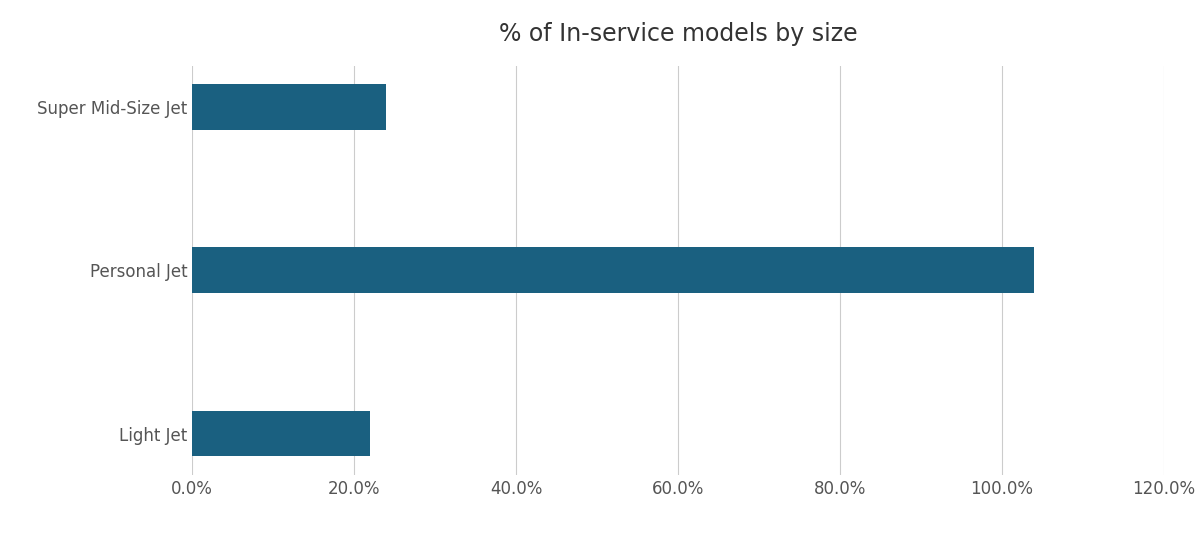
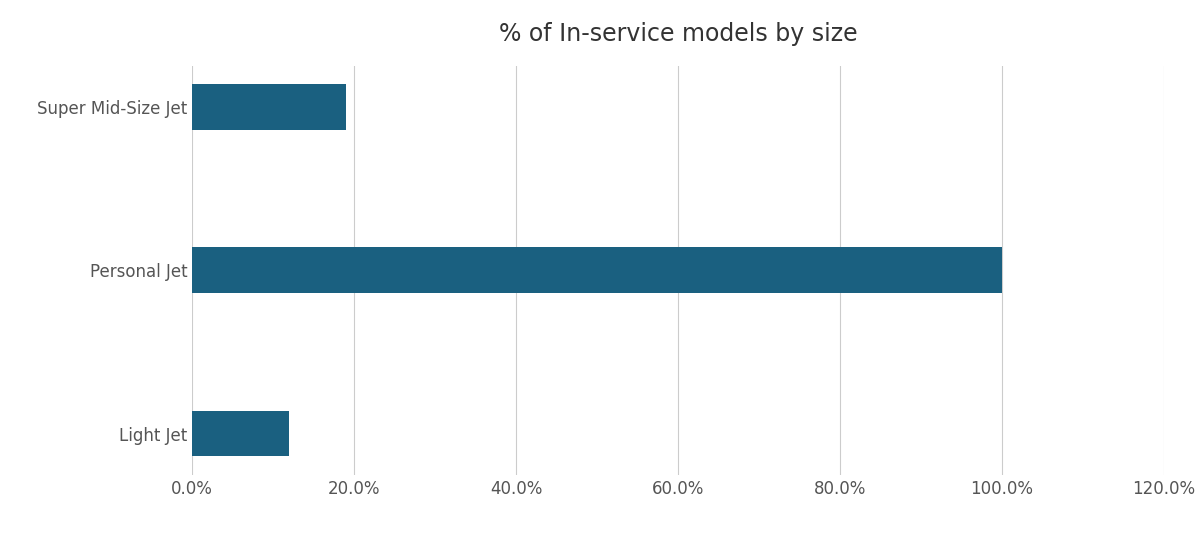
Super Mid-Size Jet: 24% -> 19%
Personal Jet: 104% -> 100%
Light Jet: 22% -> 12%
